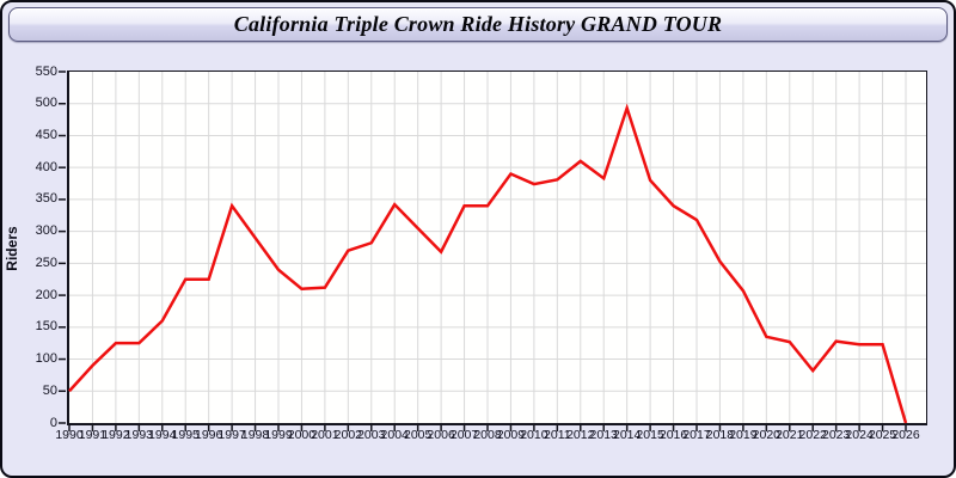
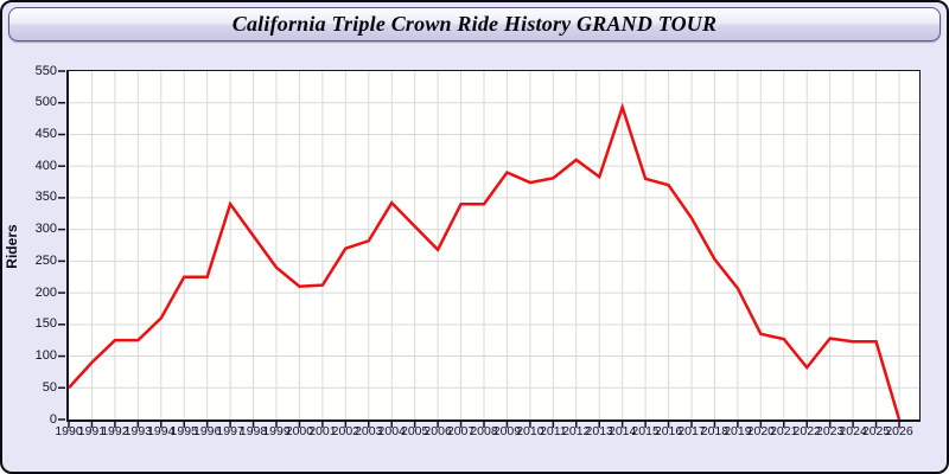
2016: 340 -> 370
